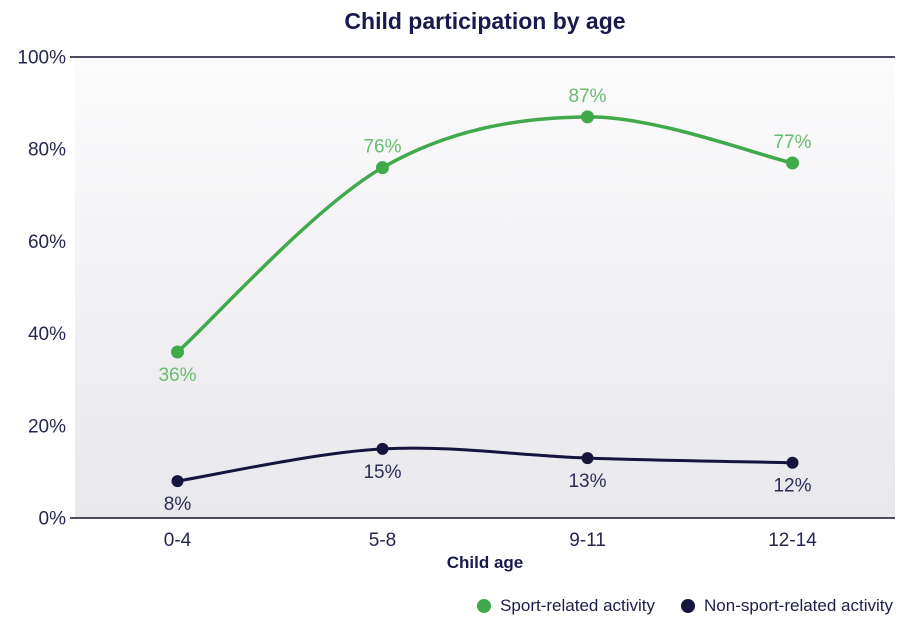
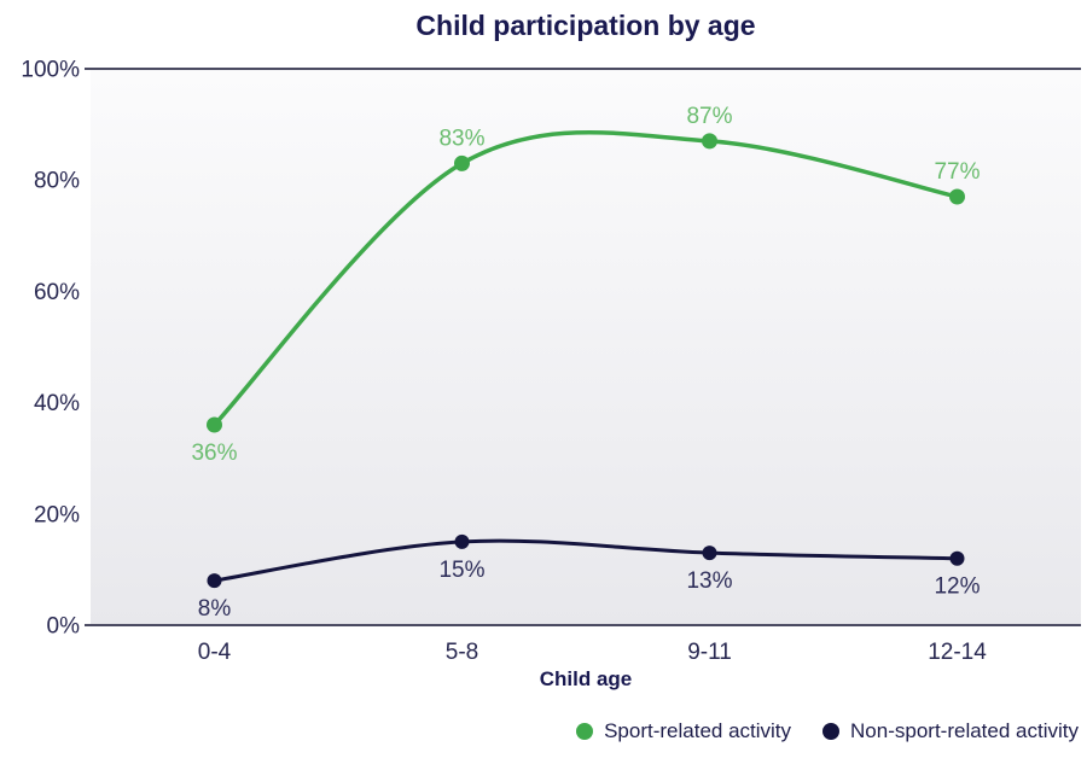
Sport-related activity/5-8: 76% -> 83%
